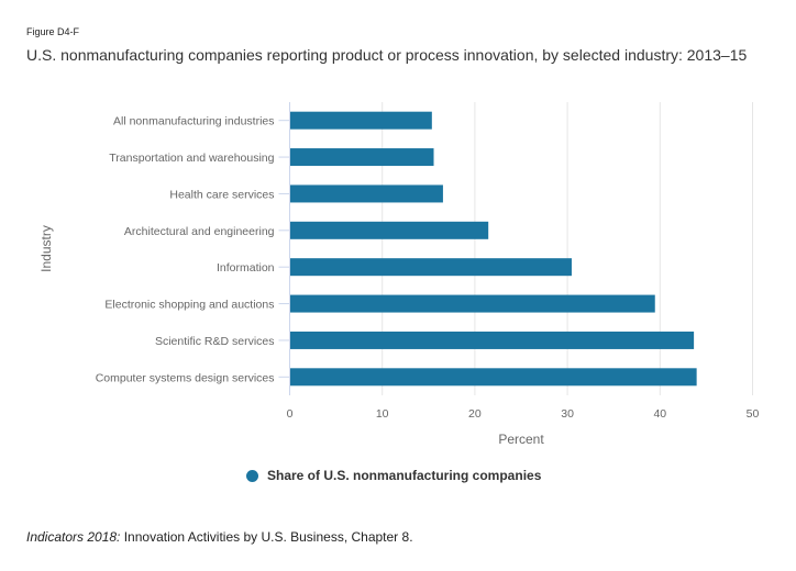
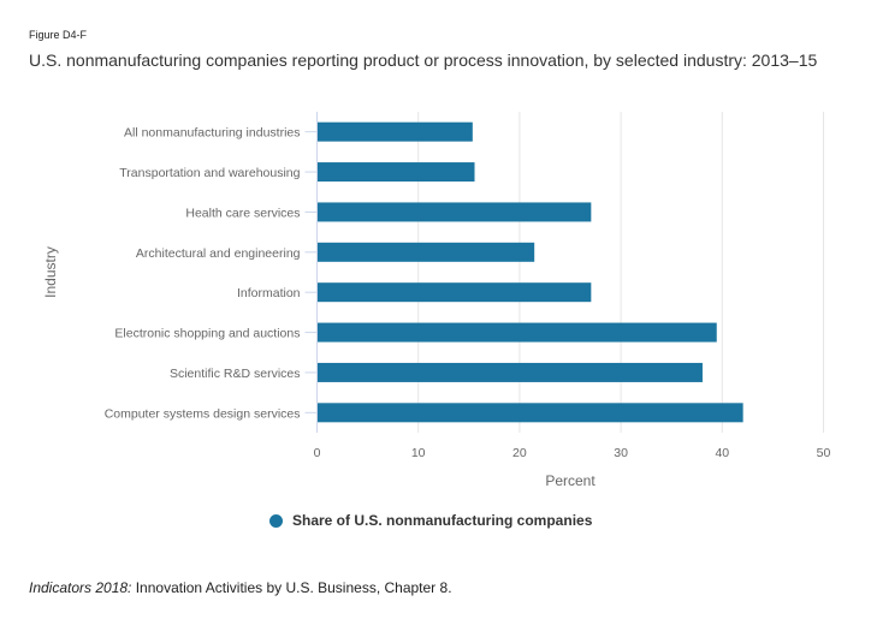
Health care services: 16 -> 27
Information: 30 -> 27
Scientific R&D services: 44 -> 38
Computer systems design services: 44 -> 42
